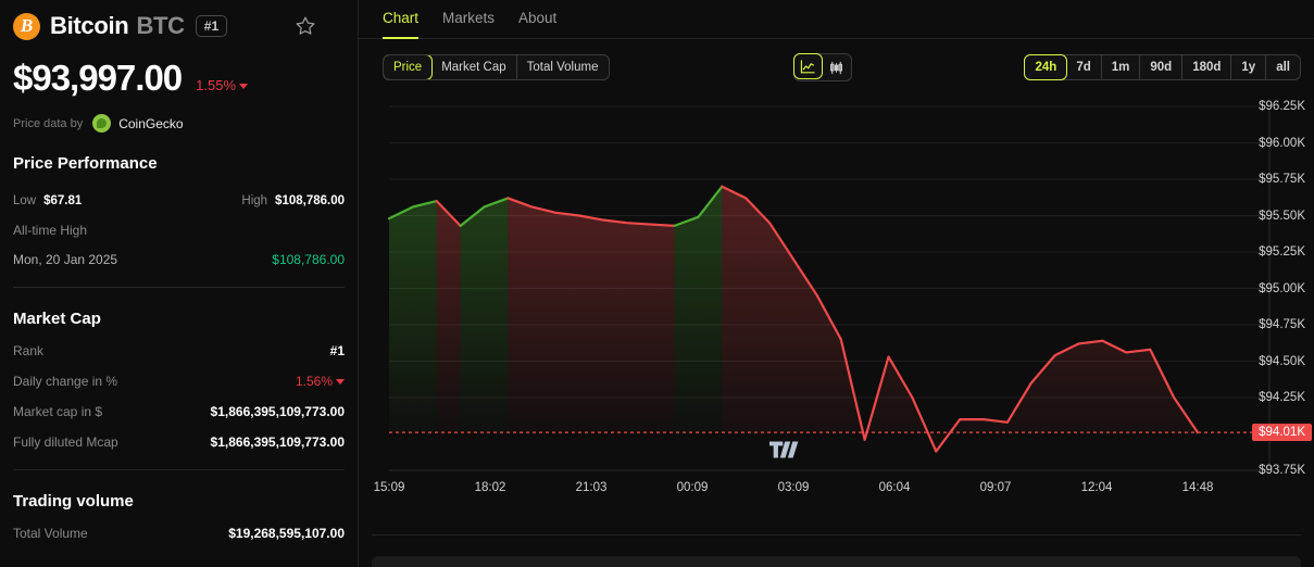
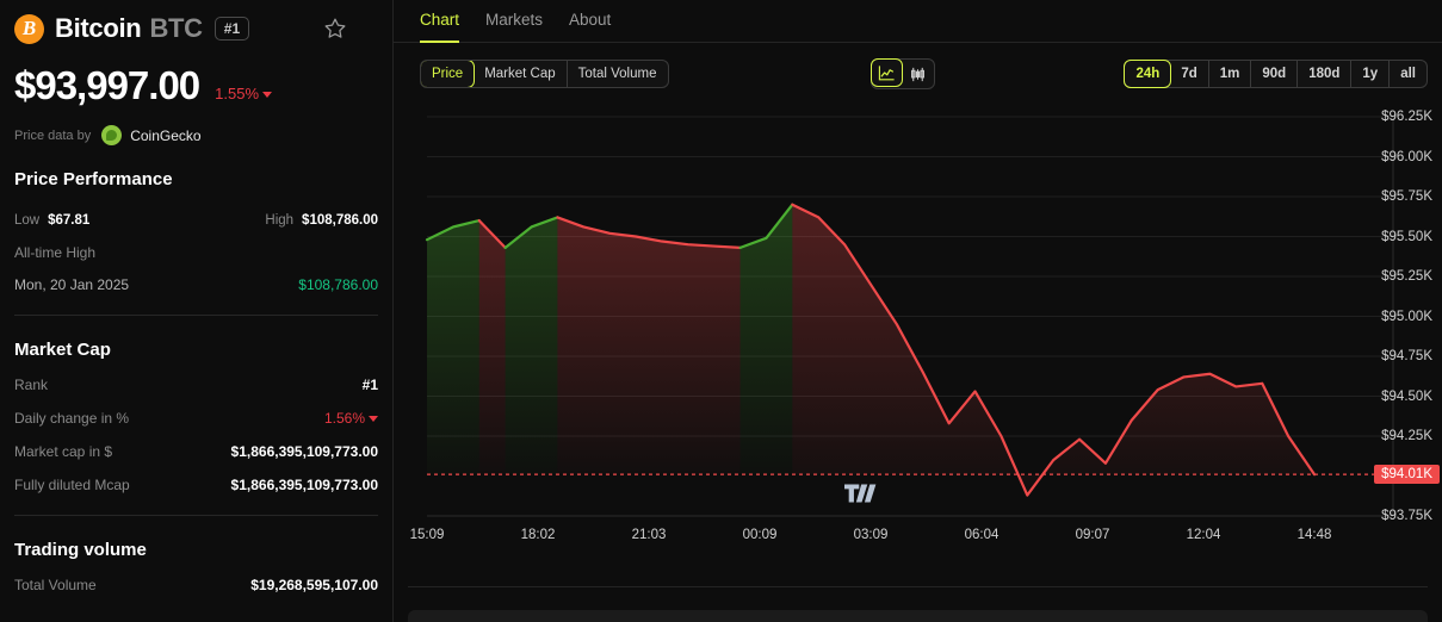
06:04: $93.96K -> $94.33K
09:07: $94.10K -> $94.23K
